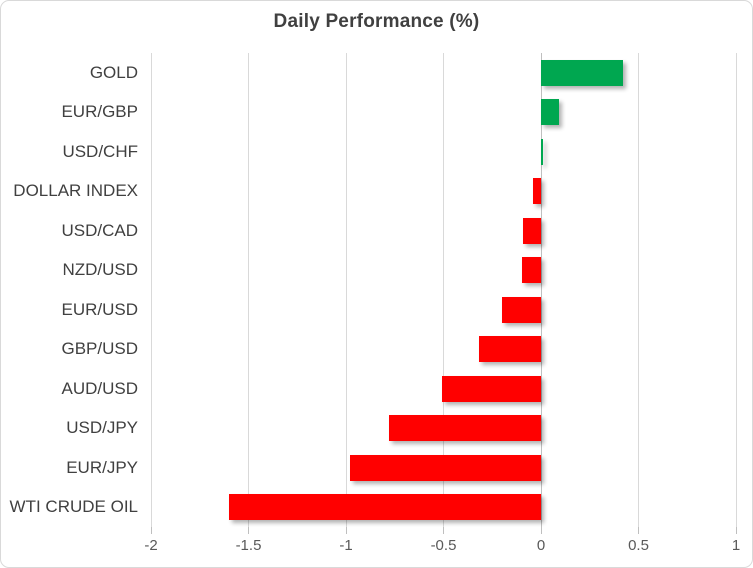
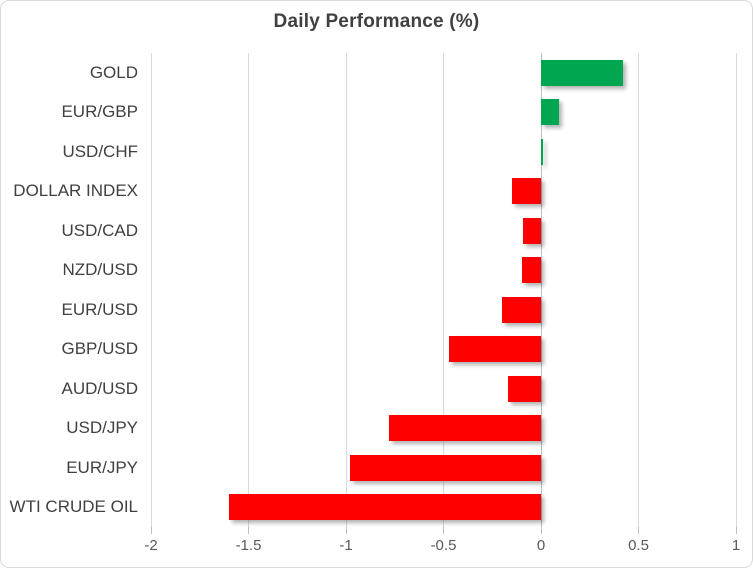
DOLLAR INDEX: -0.04 -> -0.15
GBP/USD: -0.32 -> -0.47
AUD/USD: -0.51 -> -0.17
